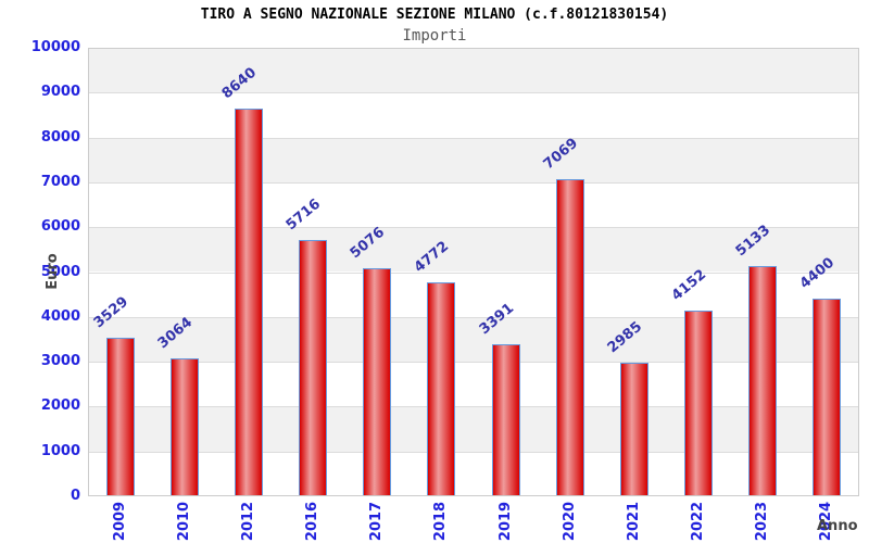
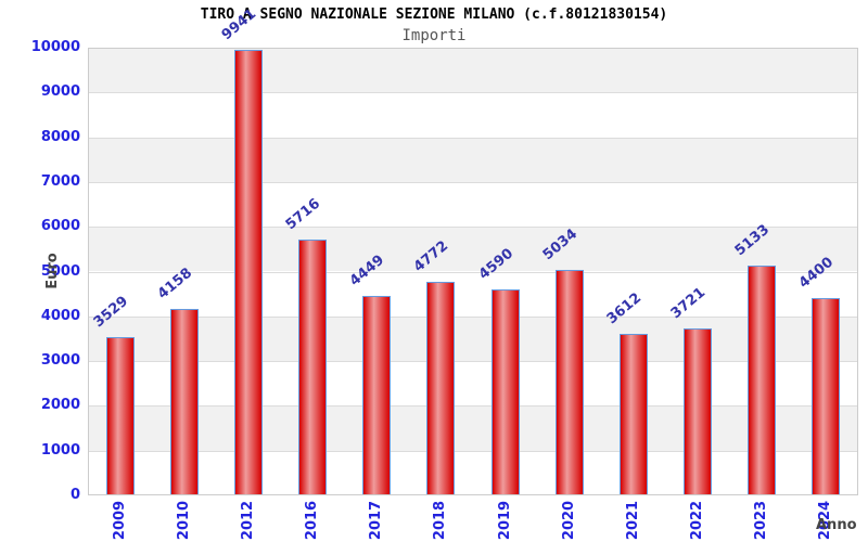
2010: 3064 -> 4158
2012: 8640 -> 9941
2017: 5076 -> 4449
2019: 3391 -> 4590
2020: 7069 -> 5034
2021: 2985 -> 3612
2022: 4152 -> 3721
